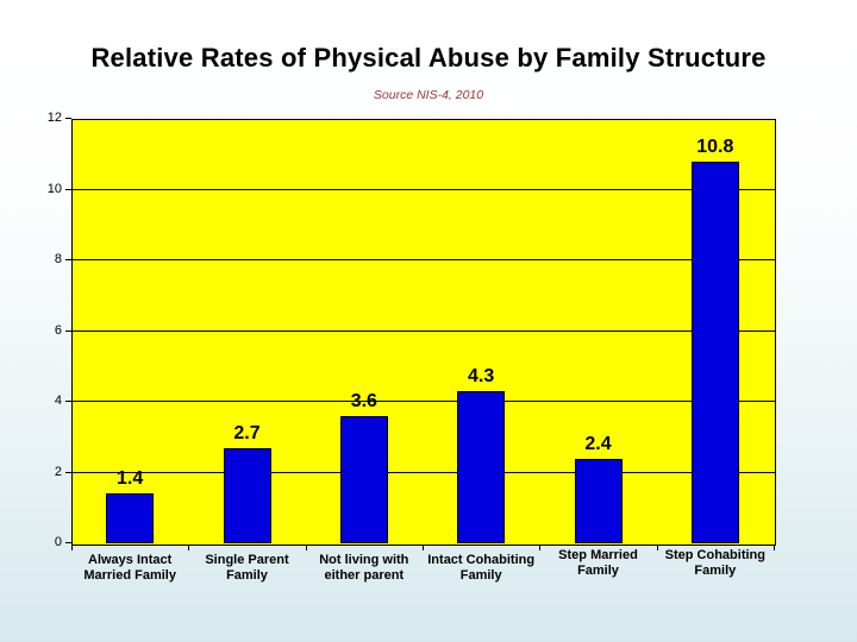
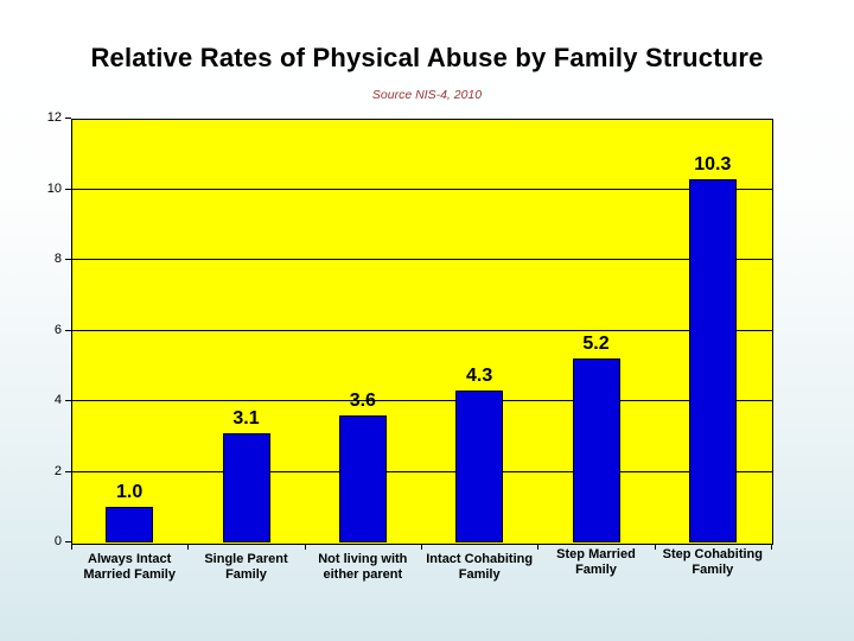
Always Intact Married Family: 1.4 -> 1.0
Single Parent Family: 2.7 -> 3.1
Step Married Family: 2.4 -> 5.2
Step Cohabiting Family: 10.8 -> 10.3
